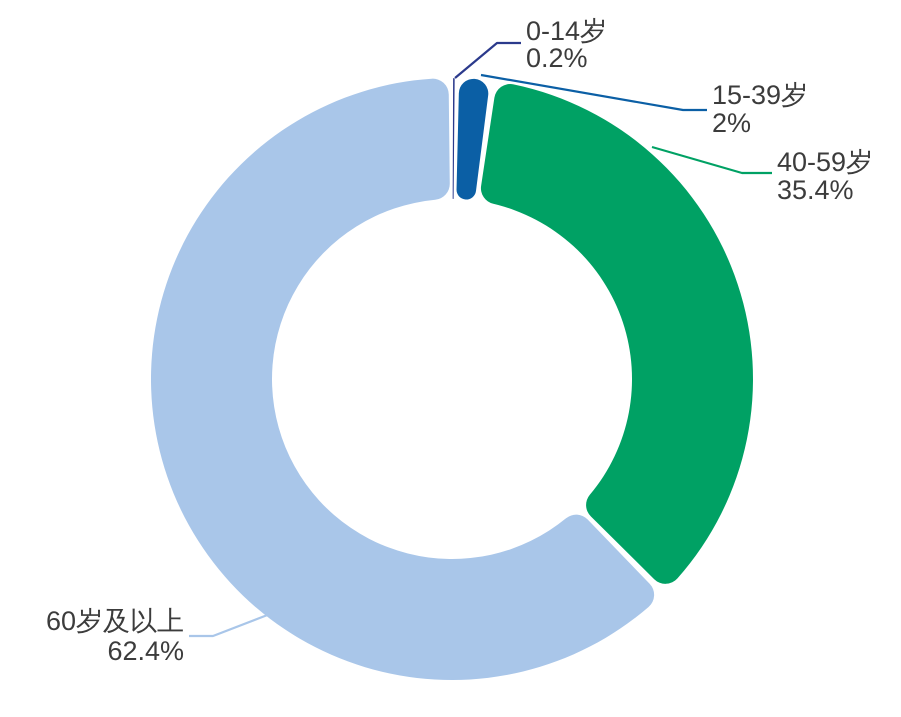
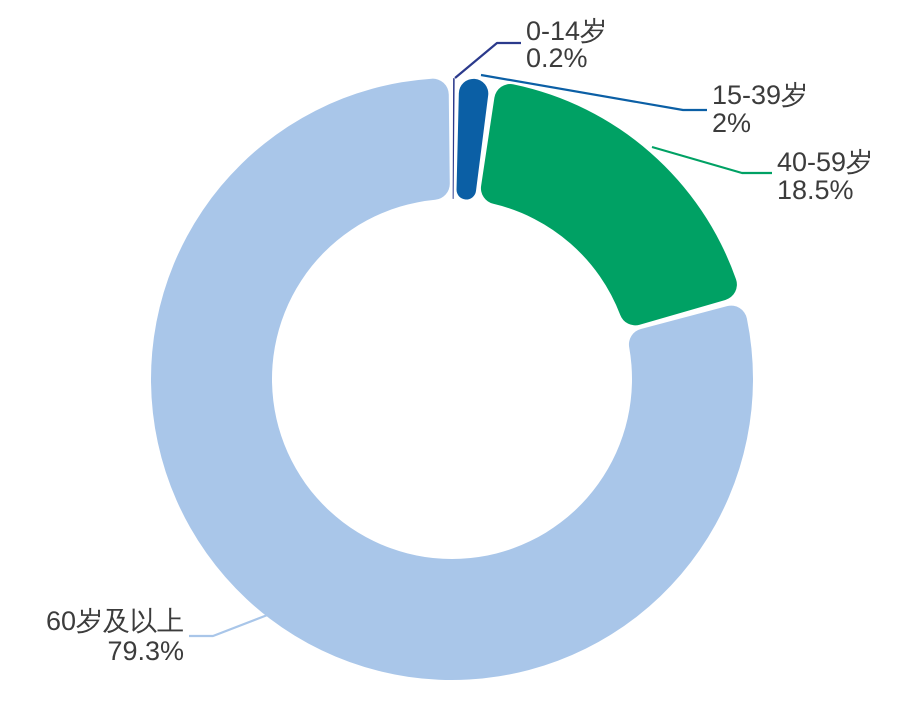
40-59岁: 35.4% -> 18.5%
60岁及以上: 62.4% -> 79.3%
